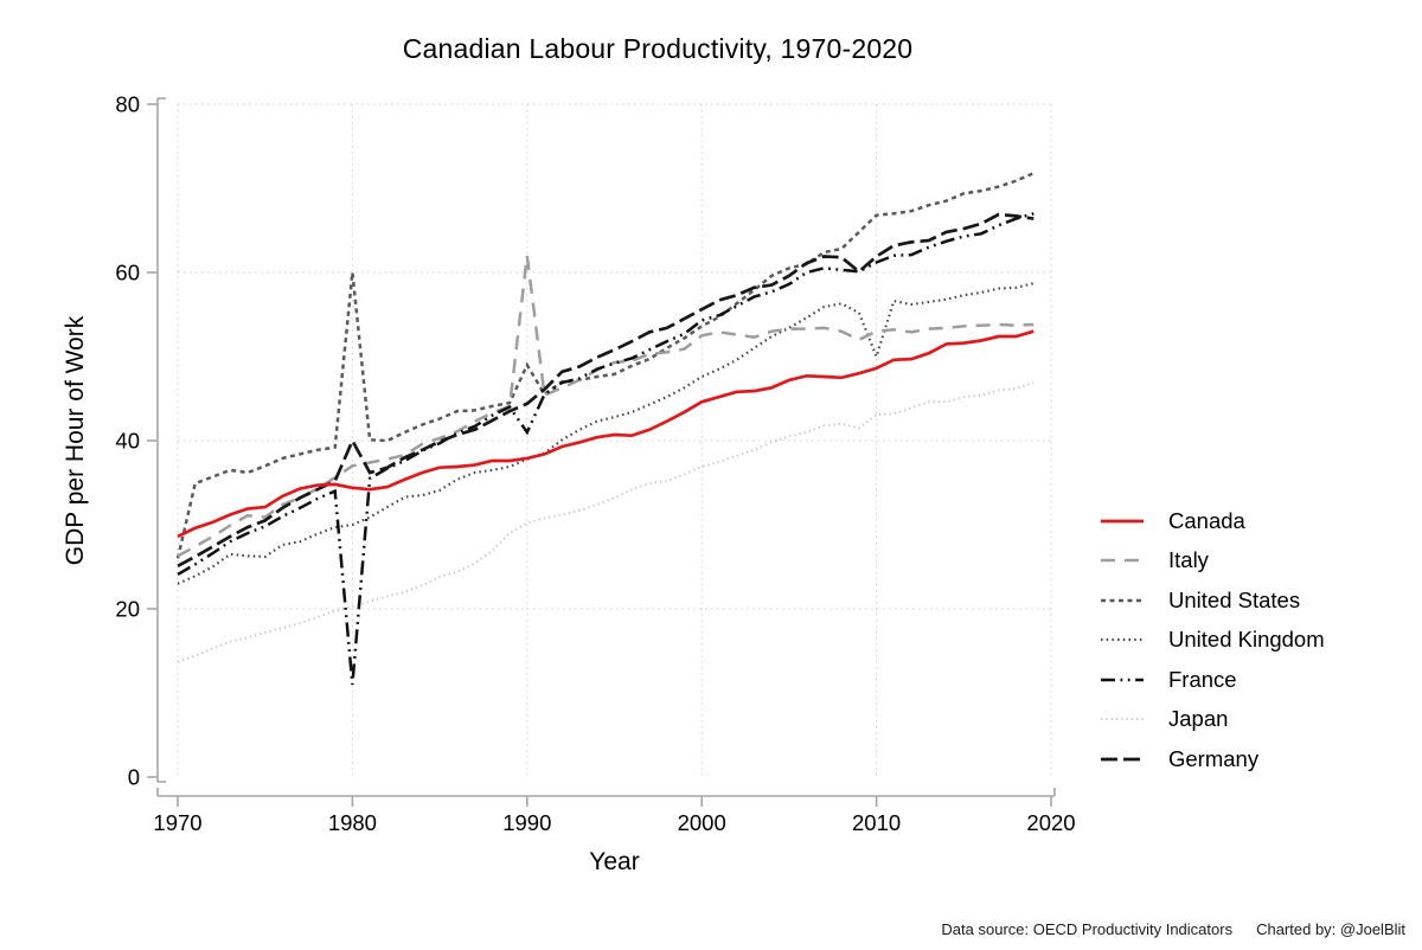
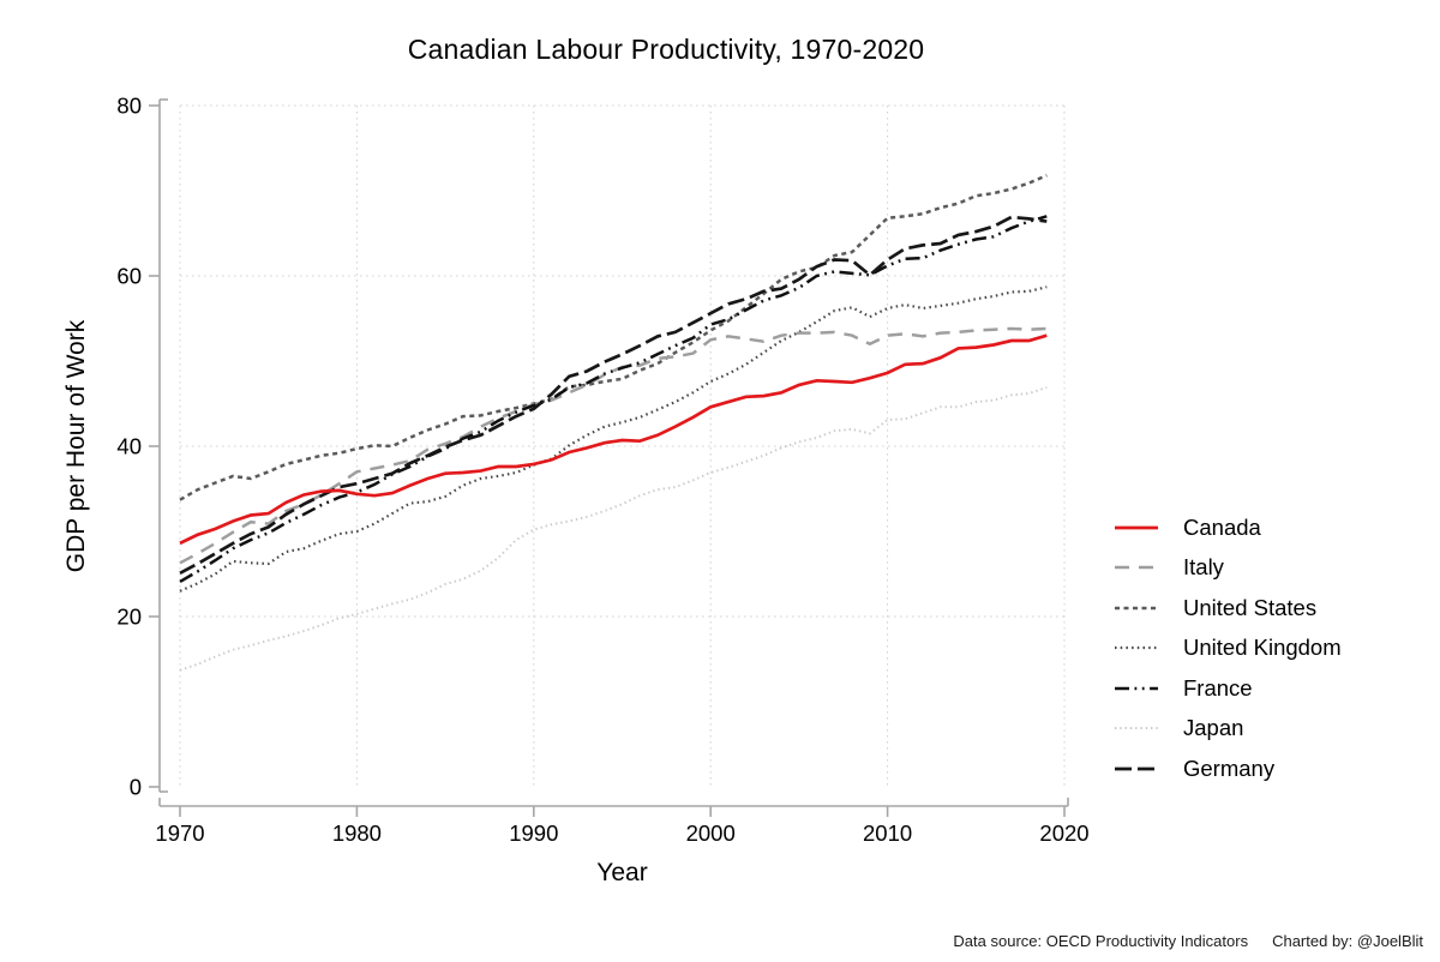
United States/1970: 26 -> 34
United States/1980: 60 -> 40
France/1980: 11 -> 35
Germany/1980: 40 -> 36
Italy/1990: 62 -> 45
United States/1990: 49 -> 45
France/1990: 41 -> 45
United Kingdom/2010: 50 -> 56
